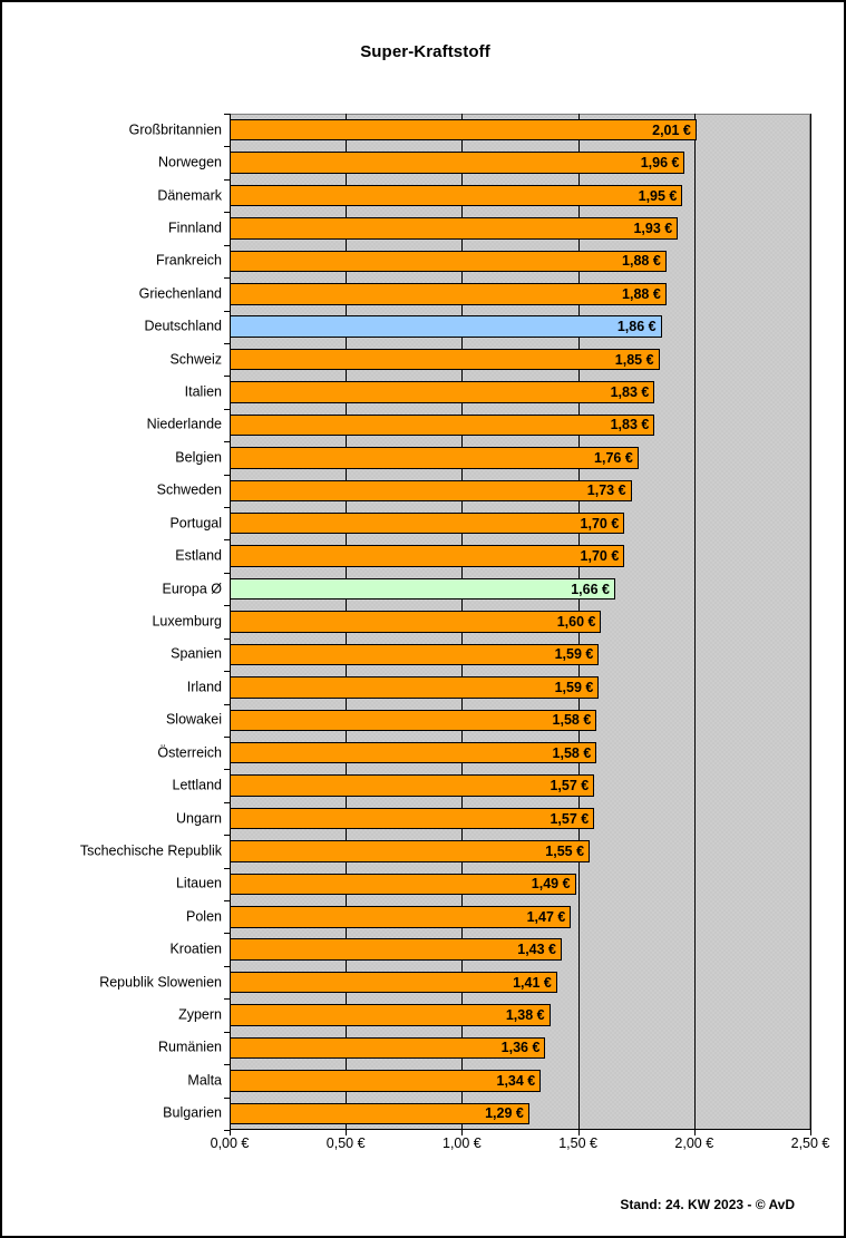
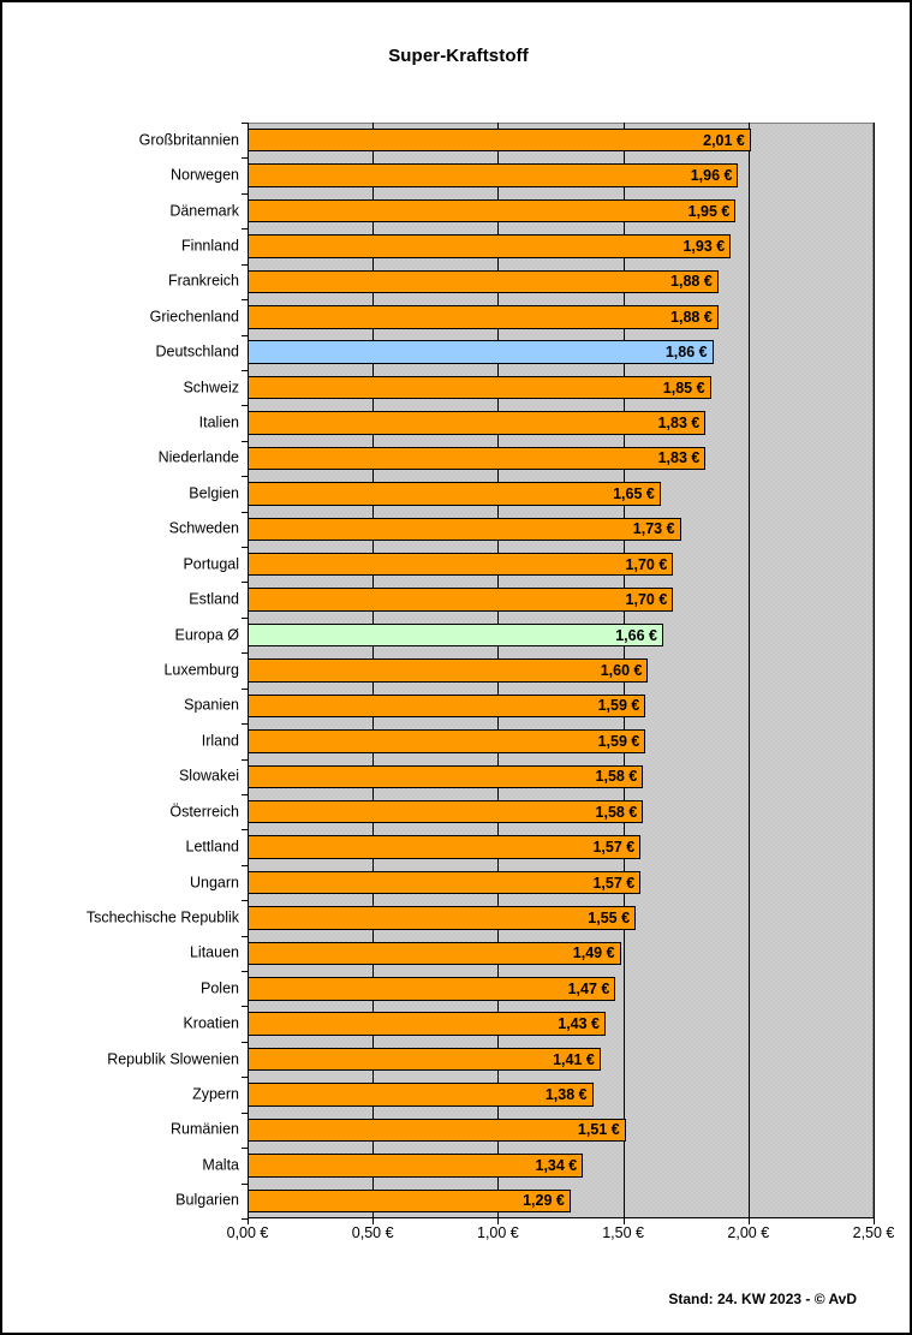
Belgien: 1,76 -> 1,65
Rumänien: 1,36 -> 1,51
